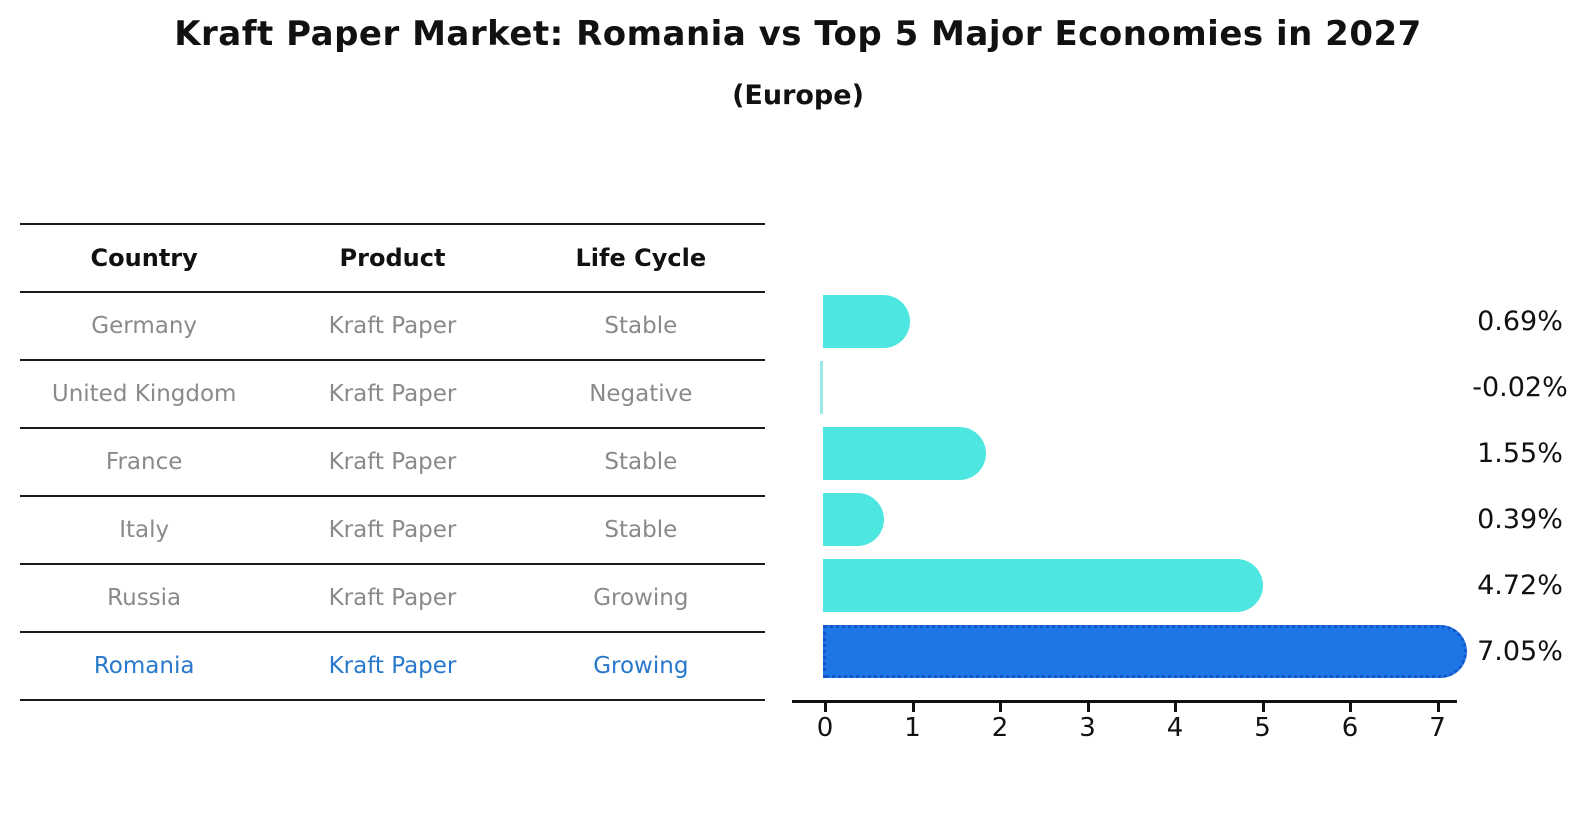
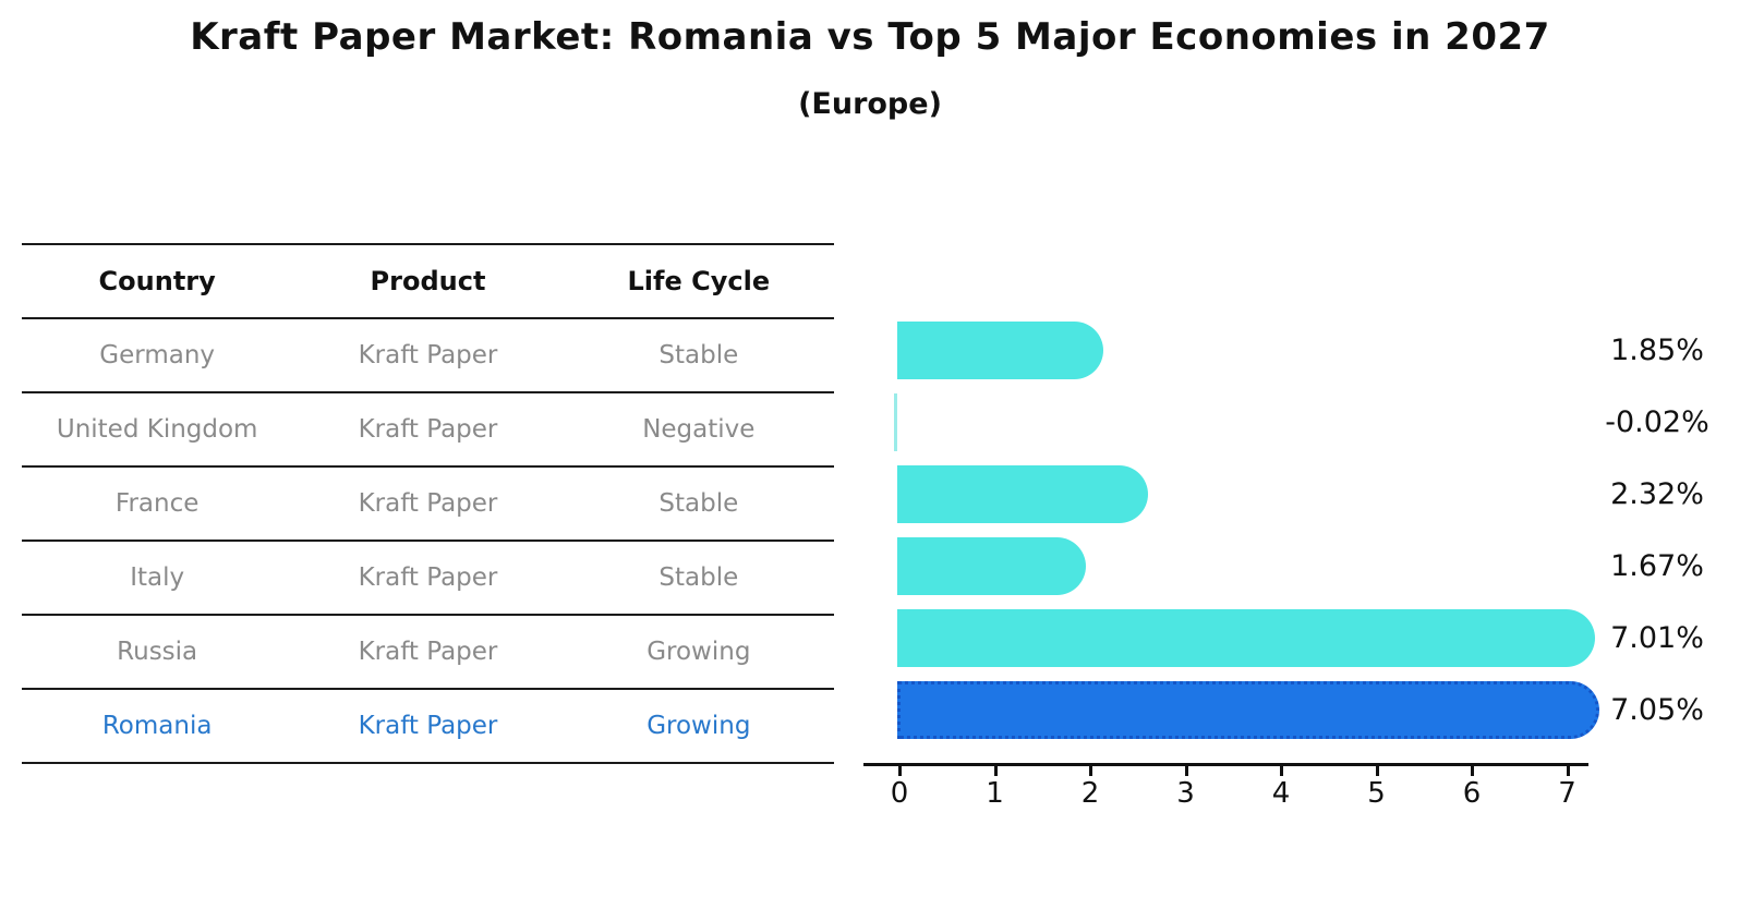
Germany: 0.69% -> 1.85%
France: 1.55% -> 2.32%
Italy: 0.39% -> 1.67%
Russia: 4.72% -> 7.01%
